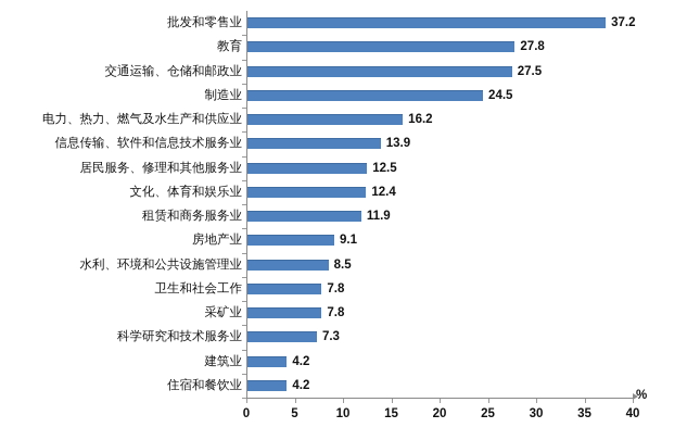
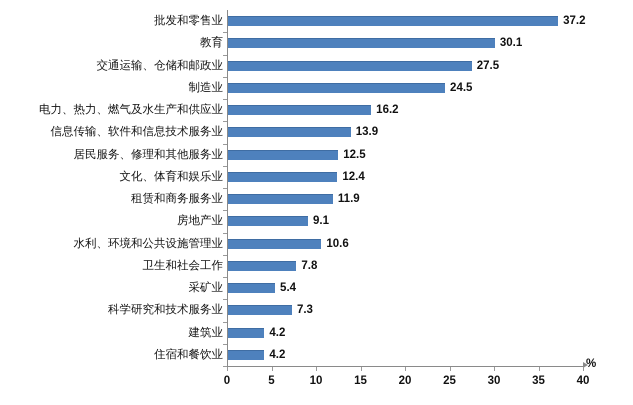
教育: 27.8 -> 30.1
水利、环境和公共设施管理业: 8.5 -> 10.6
采矿业: 7.8 -> 5.4
